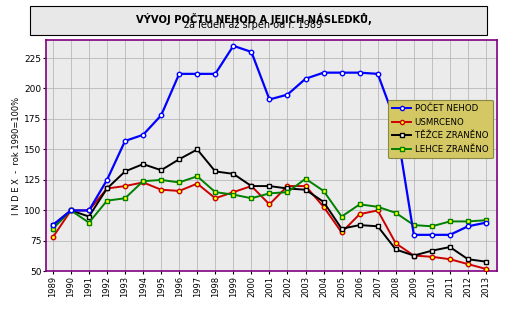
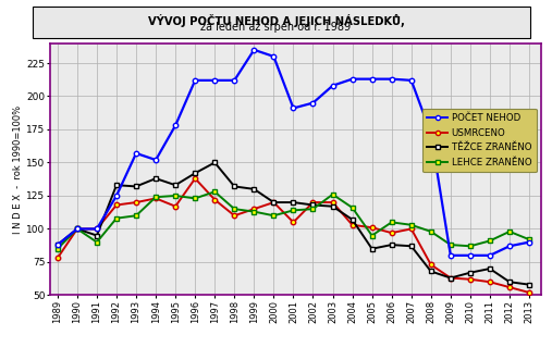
TĚŽCE ZRANĚNO/1992: 118 -> 133
POČET NEHOD/1994: 162 -> 152
USMRCENO/1996: 116 -> 138
USMRCENO/2005: 82 -> 101
LEHCE ZRANĚNO/2012: 91 -> 98
